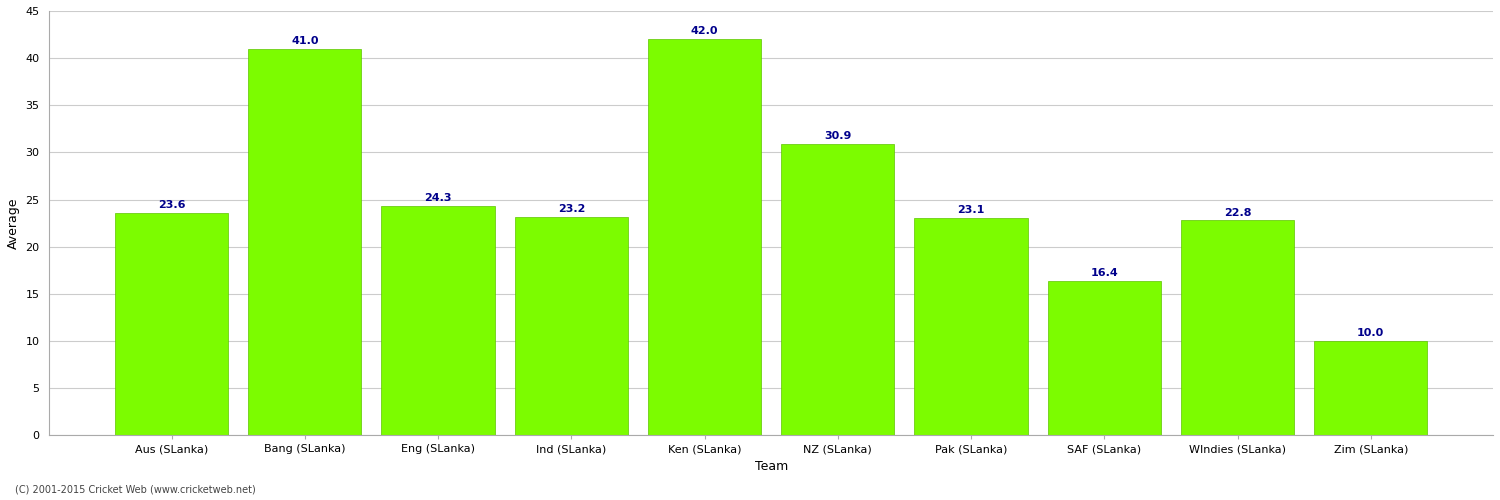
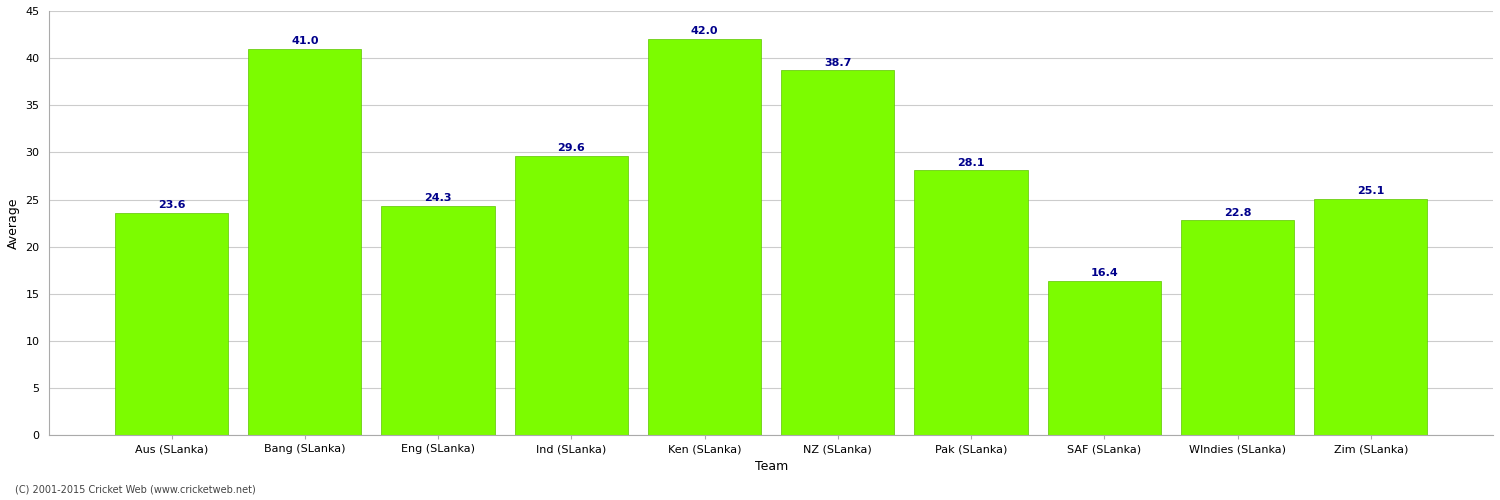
Ind (SLanka): 23.2 -> 29.6
NZ (SLanka): 30.9 -> 38.7
Pak (SLanka): 23.1 -> 28.1
Zim (SLanka): 10.0 -> 25.1
